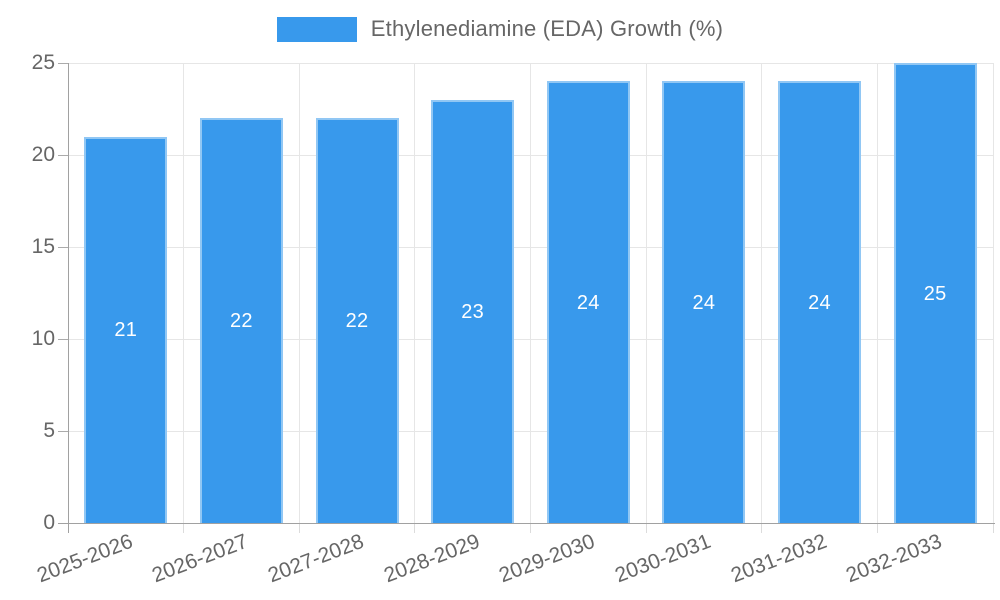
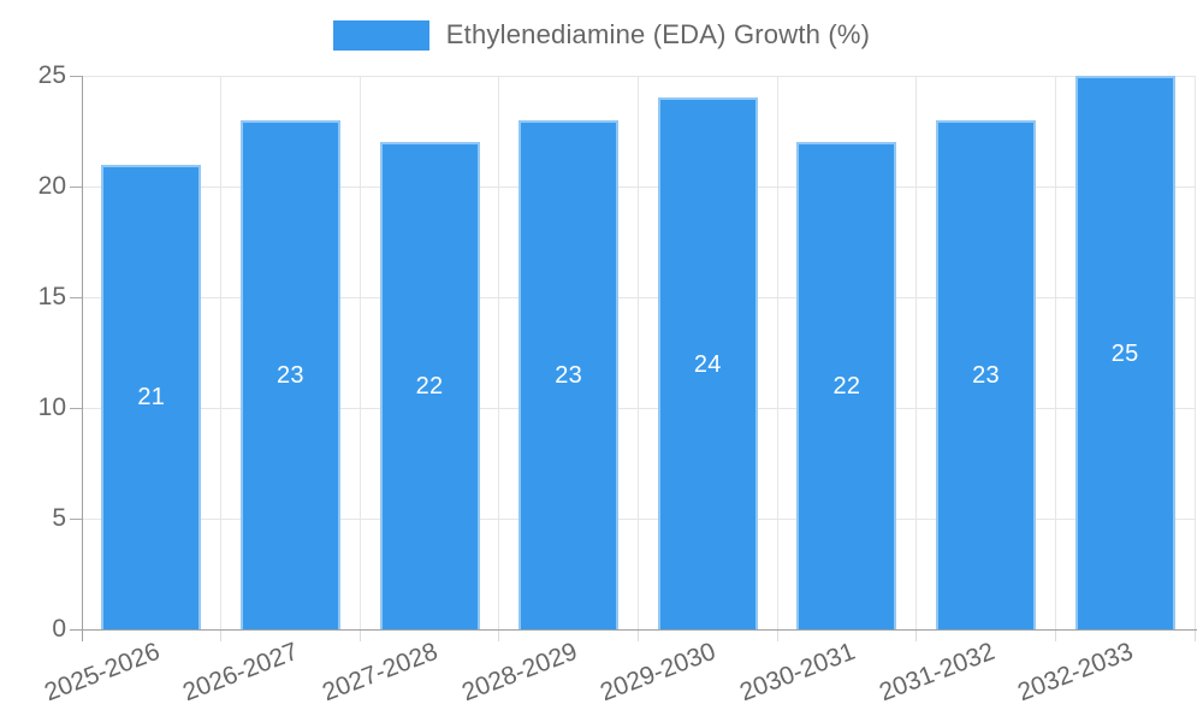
2026-2027: 22 -> 23
2030-2031: 24 -> 22
2031-2032: 24 -> 23
